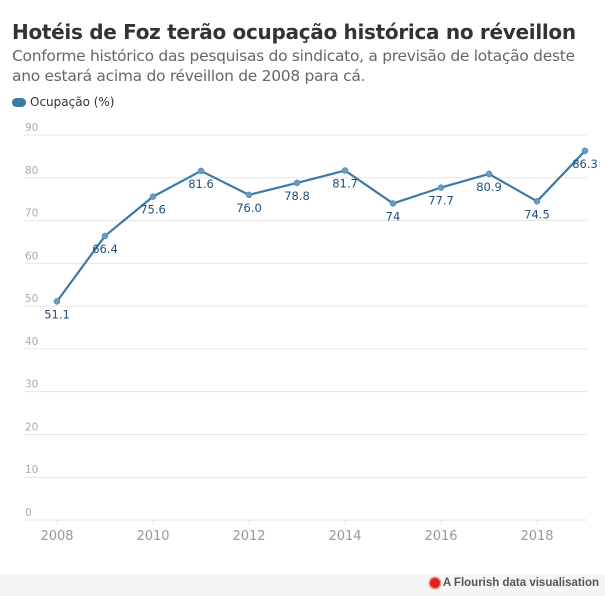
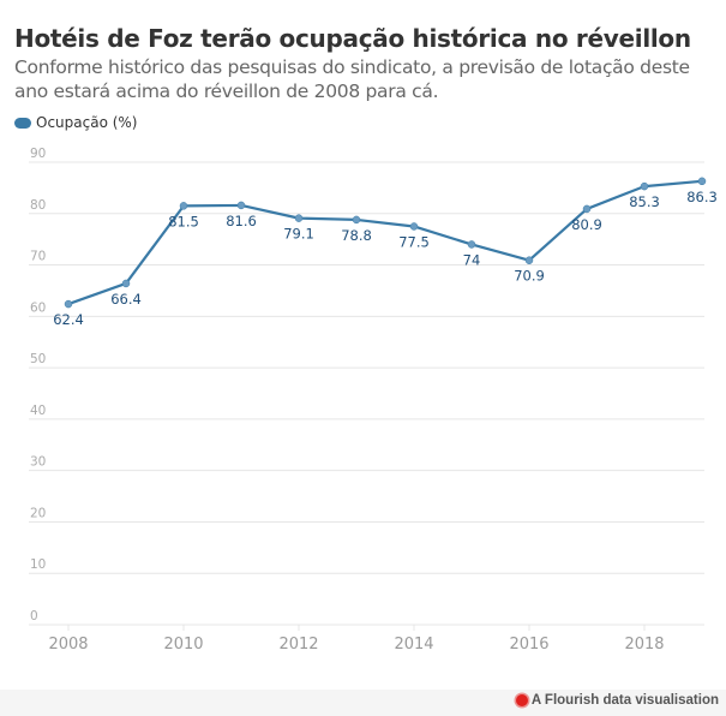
2008: 51.1 -> 62.4
2010: 75.6 -> 81.5
2012: 76.0 -> 79.1
2014: 81.7 -> 77.5
2016: 77.7 -> 70.9
2018: 74.5 -> 85.3
